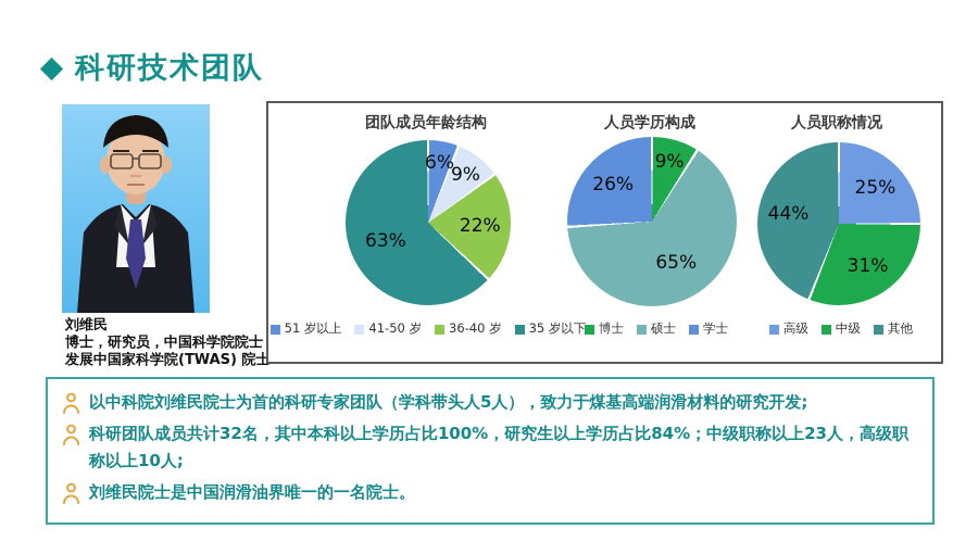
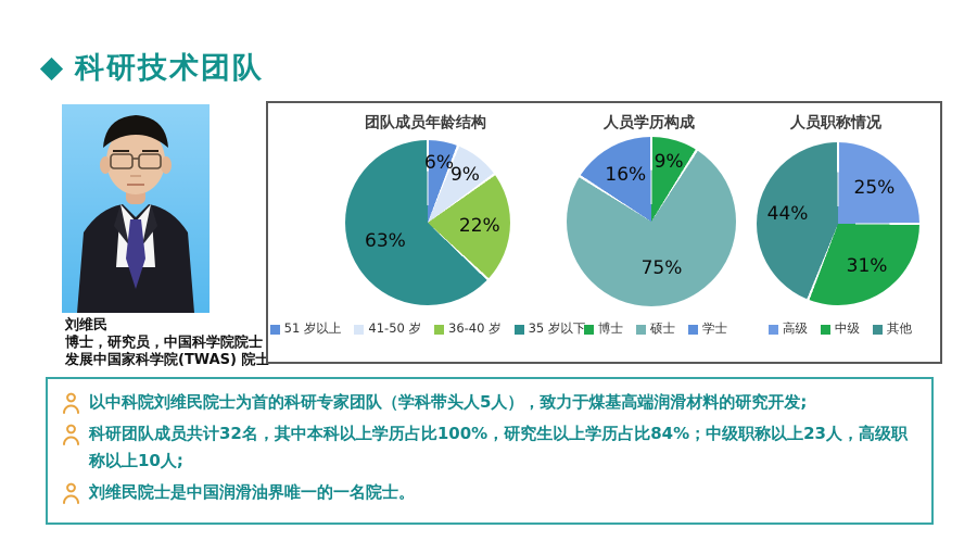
人员学历构成/硕士: 65% -> 75%
人员学历构成/学士: 26% -> 16%
